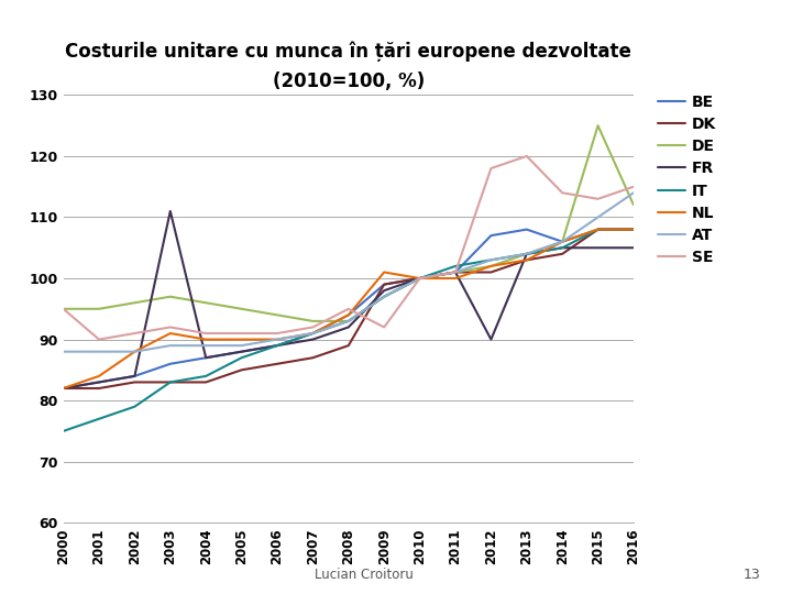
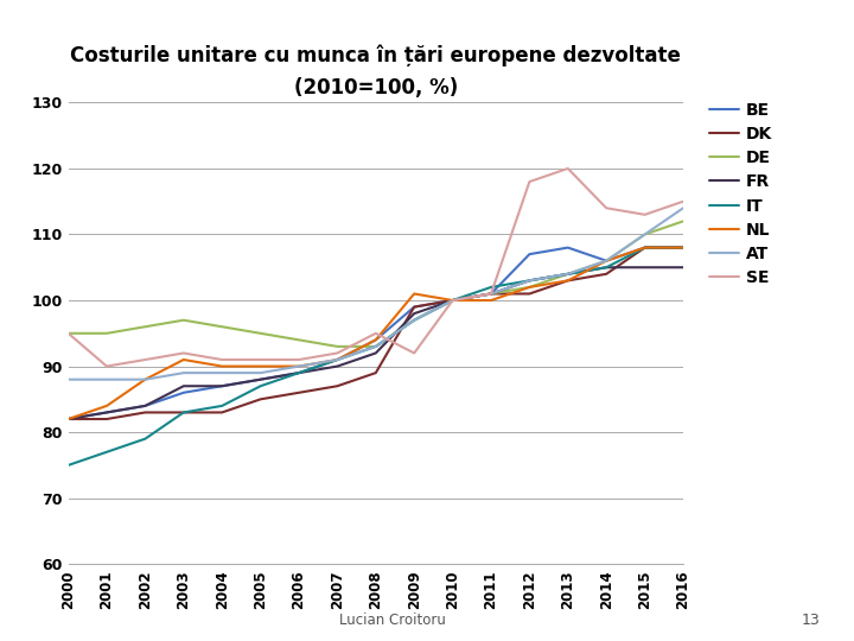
FR/2003: 111 -> 87
FR/2012: 90 -> 103
DE/2015: 125 -> 110
